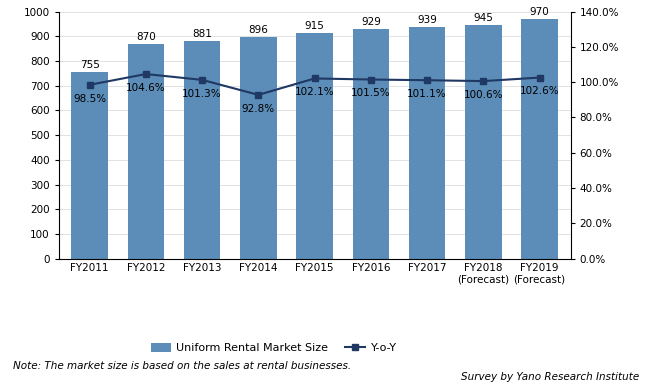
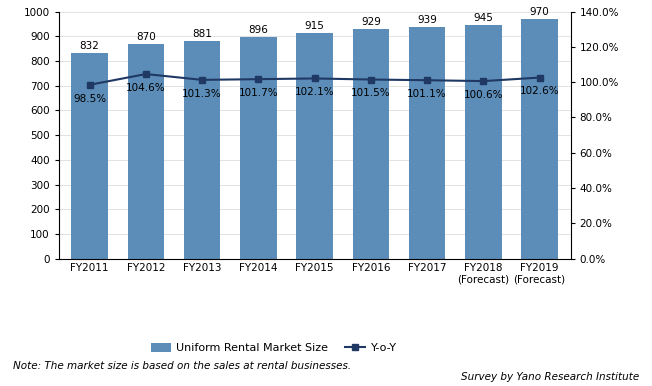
Uniform Rental Market Size/FY2011: 755 -> 832
Y-o-Y/FY2014: 92.8% -> 101.7%
